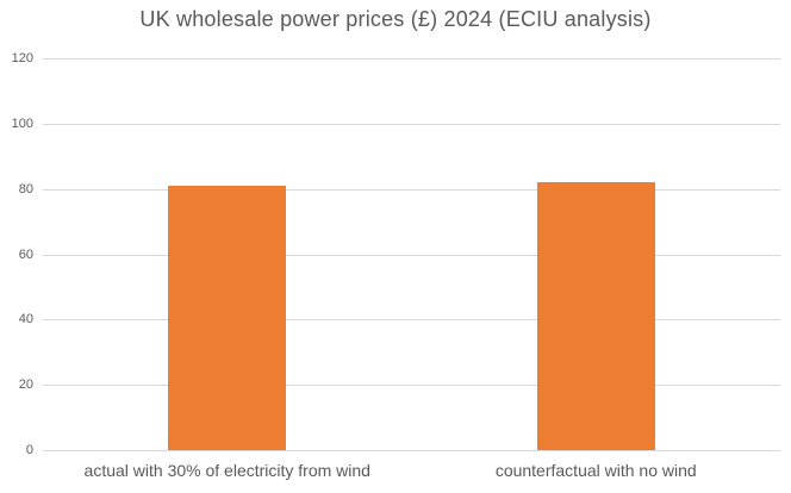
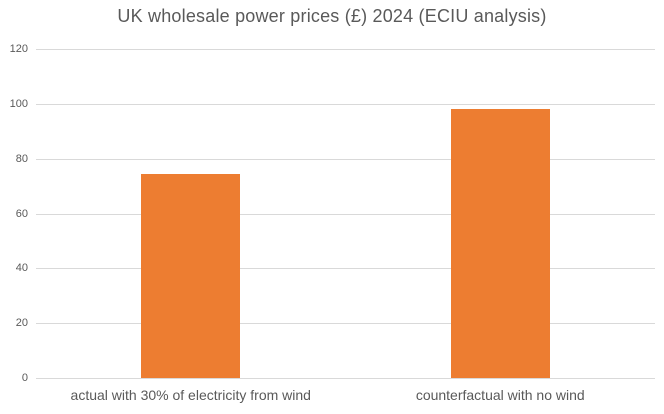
actual with 30% of electricity from wind: 81 -> 74
counterfactual with no wind: 82 -> 98
